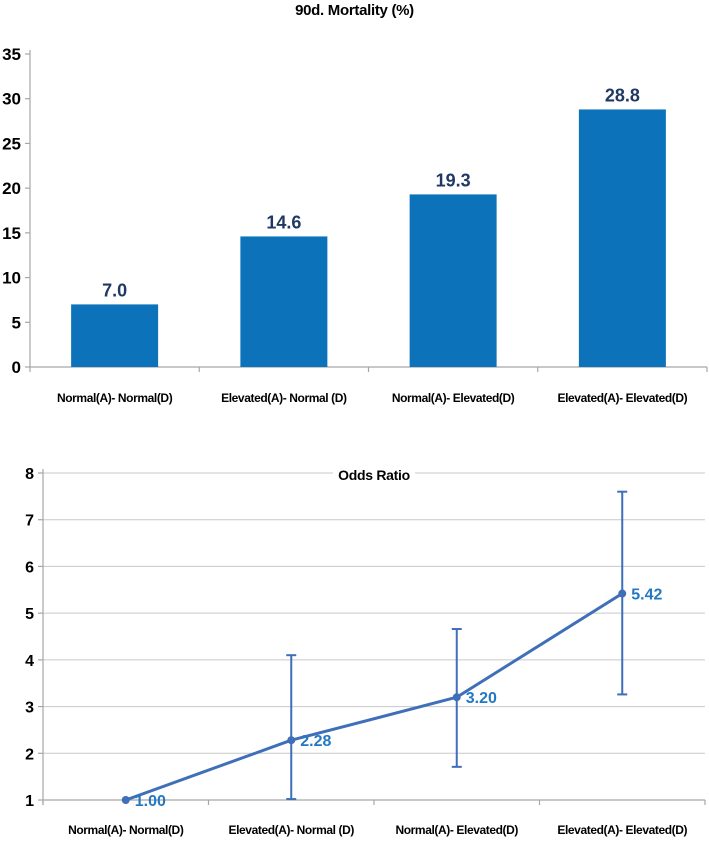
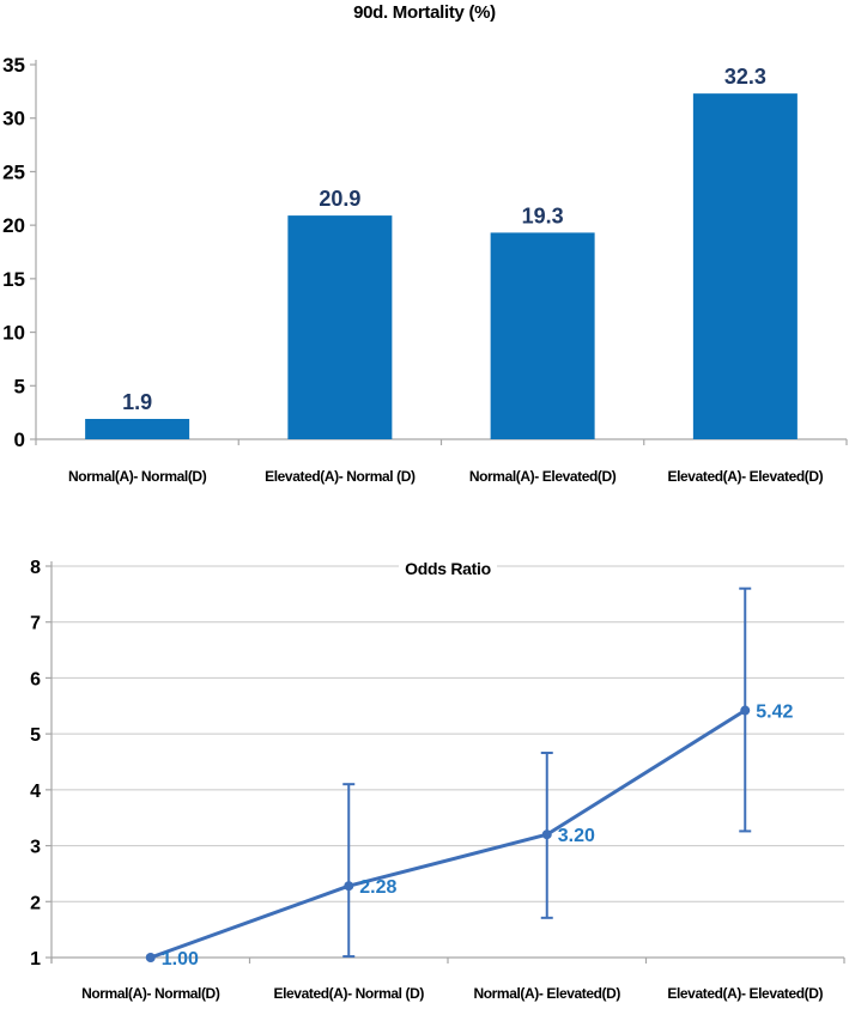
90d. Mortality (%)/Normal(A)- Normal(D): 7.0 -> 1.9
90d. Mortality (%)/Elevated(A)- Normal (D): 14.6 -> 20.9
90d. Mortality (%)/Elevated(A)- Elevated(D): 28.8 -> 32.3
